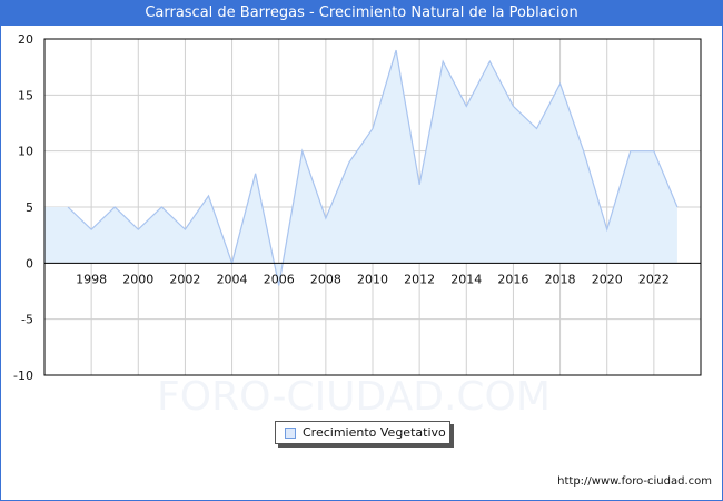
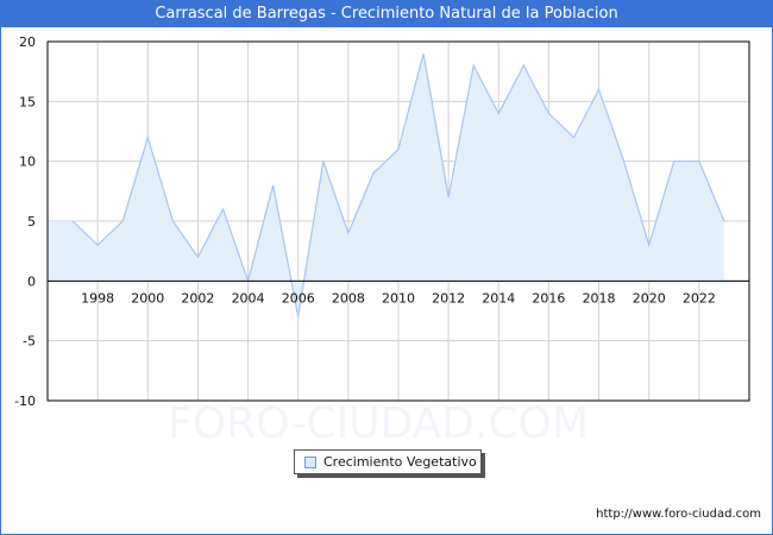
2000: 3 -> 12
2002: 3 -> 2
2006: -2 -> -3
2010: 12 -> 11
